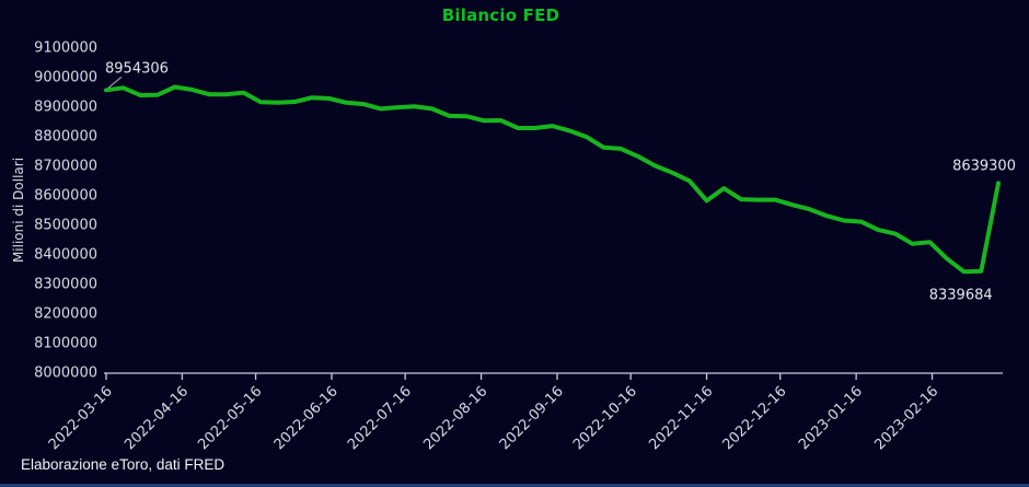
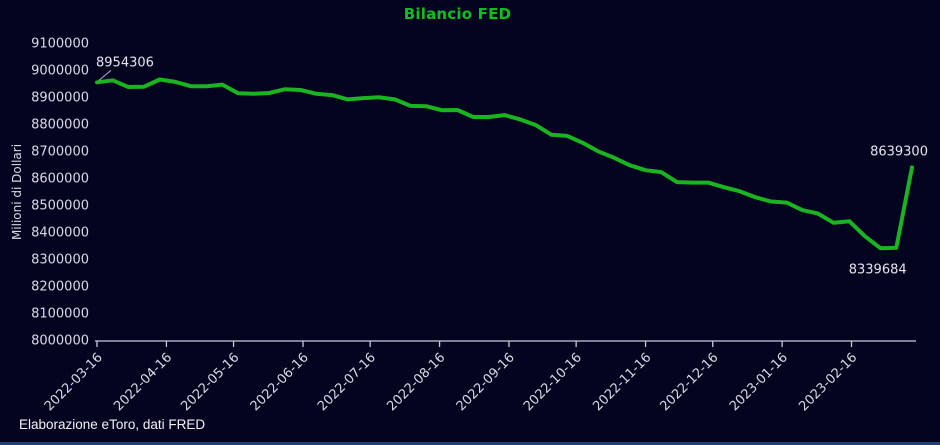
2022-11-16: 8580000 -> 8630000
